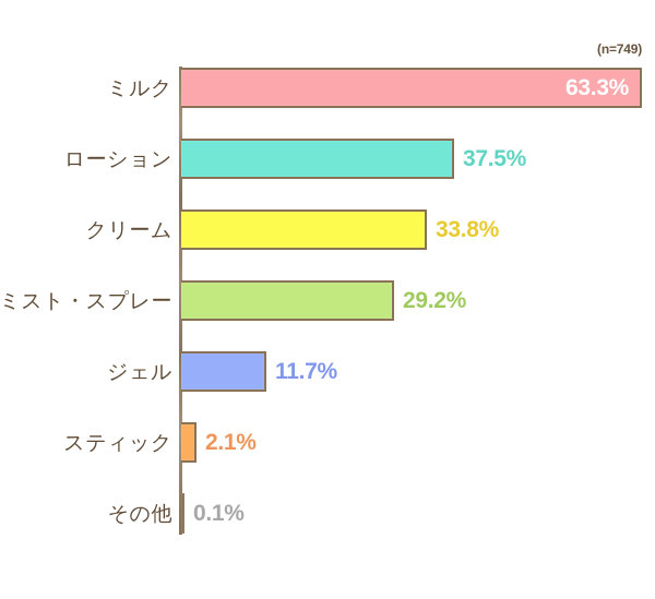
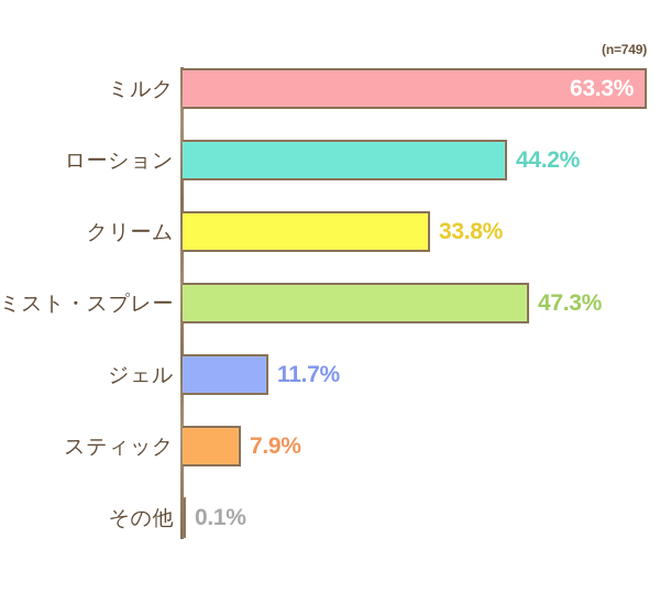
ローション: 37.5% -> 44.2%
ミスト・スプレー: 29.2% -> 47.3%
スティック: 2.1% -> 7.9%
